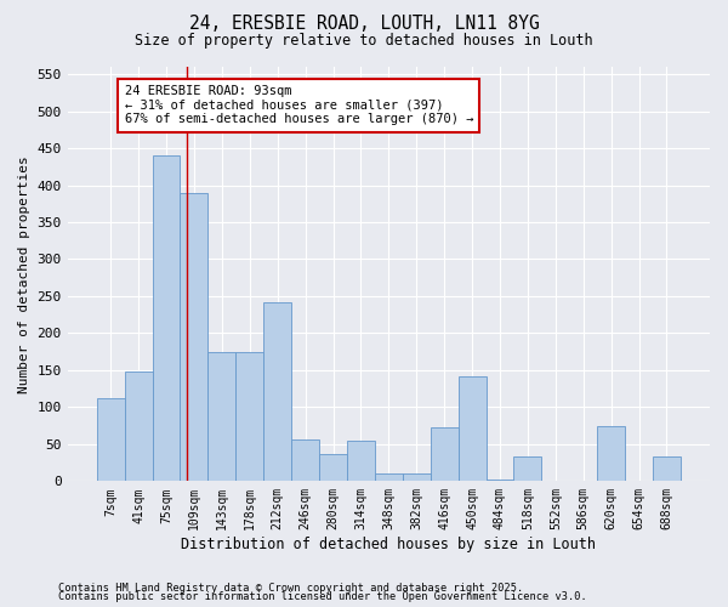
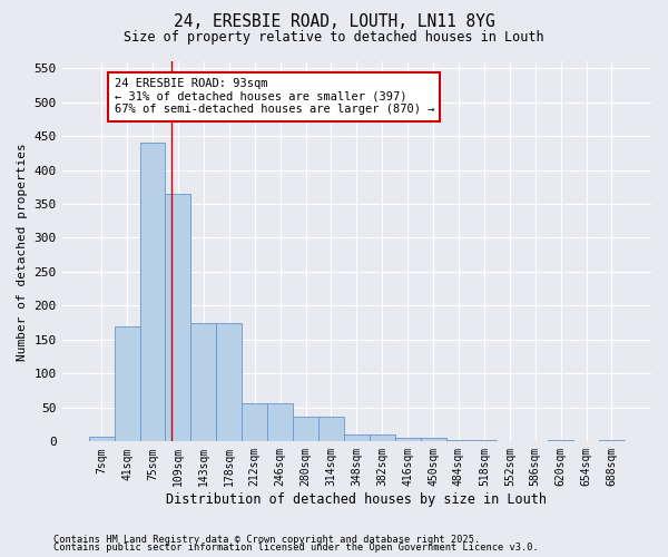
7sqm: 112 -> 7
41sqm: 148 -> 170
109sqm: 390 -> 365
212sqm: 242 -> 57
314sqm: 54 -> 37
416sqm: 72 -> 5
450sqm: 142 -> 5
518sqm: 34 -> 3
620sqm: 74 -> 2
688sqm: 34 -> 3
